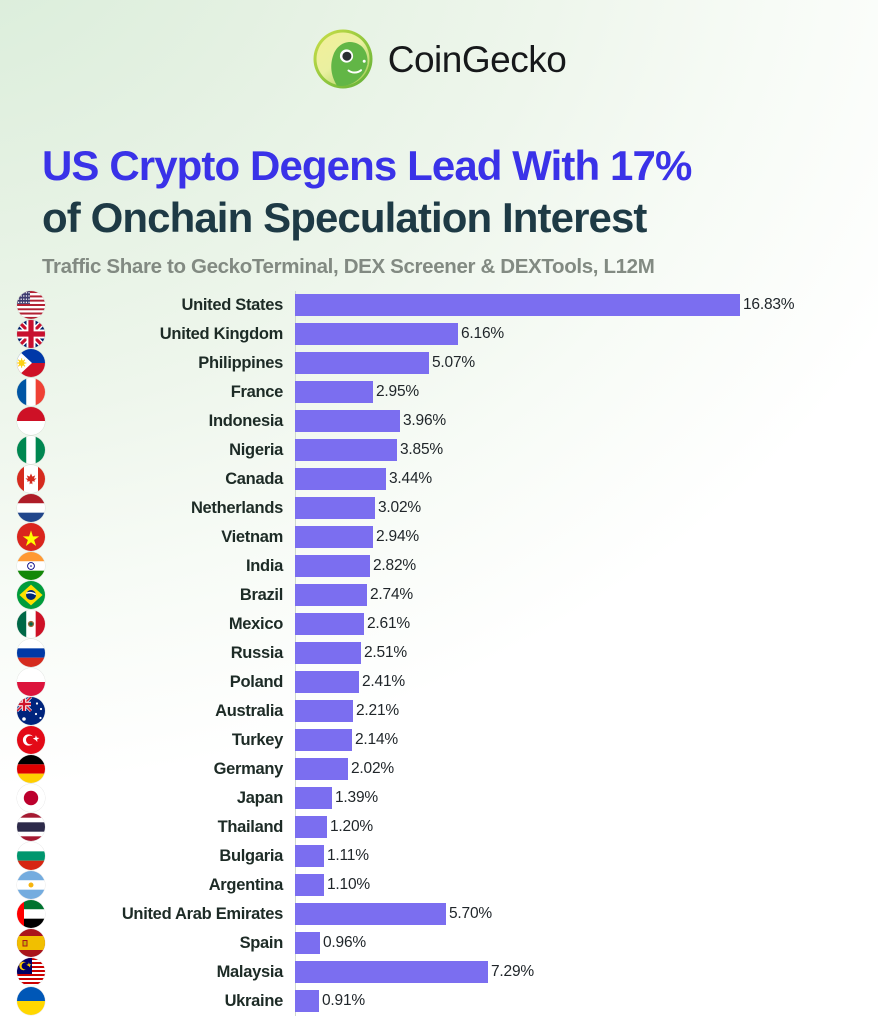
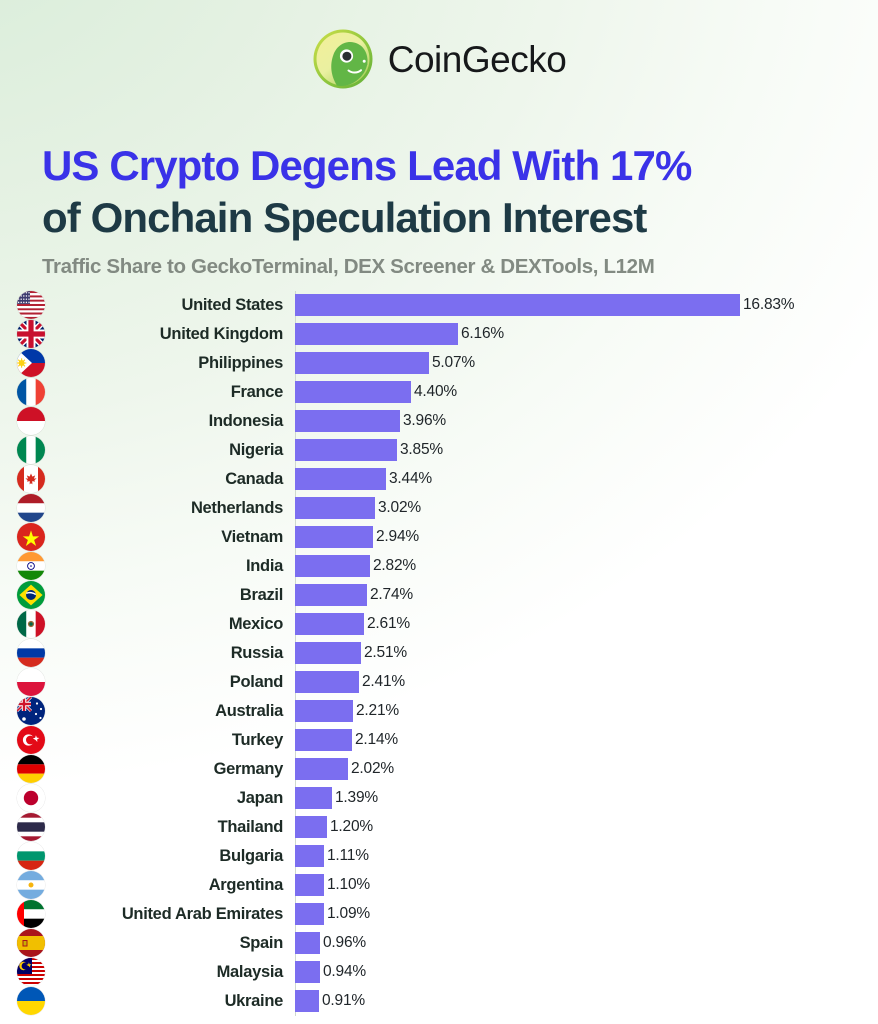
France: 2.95% -> 4.40%
United Arab Emirates: 5.70% -> 1.09%
Malaysia: 7.29% -> 0.94%
